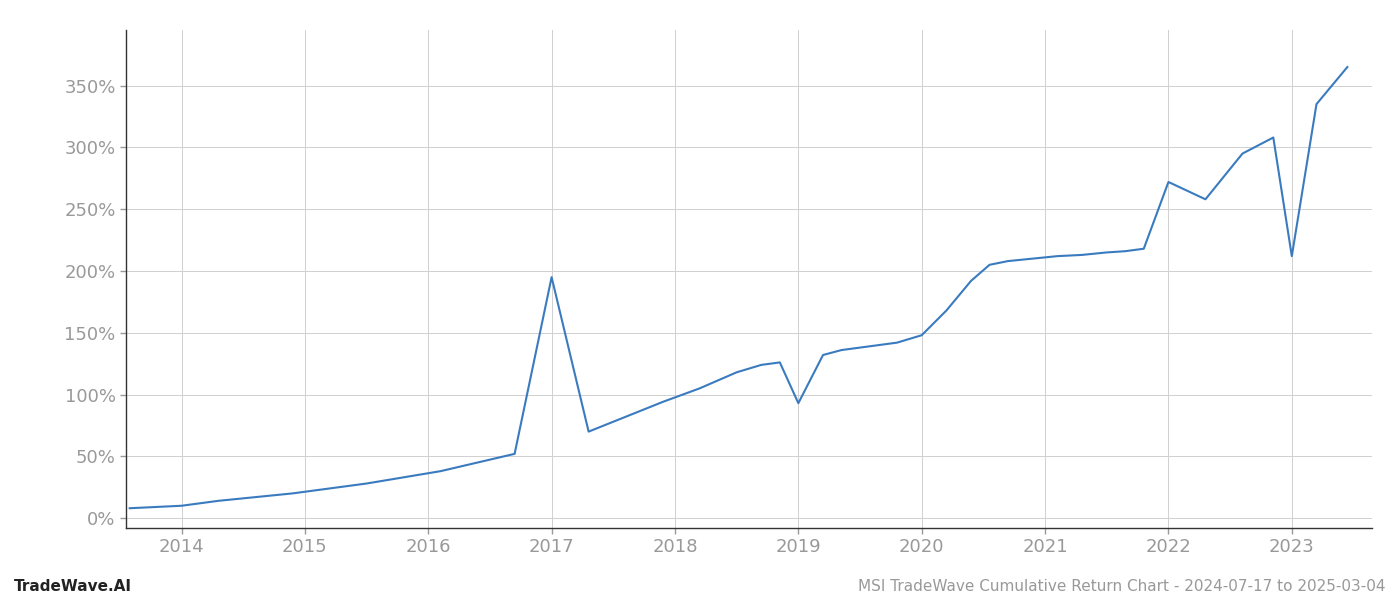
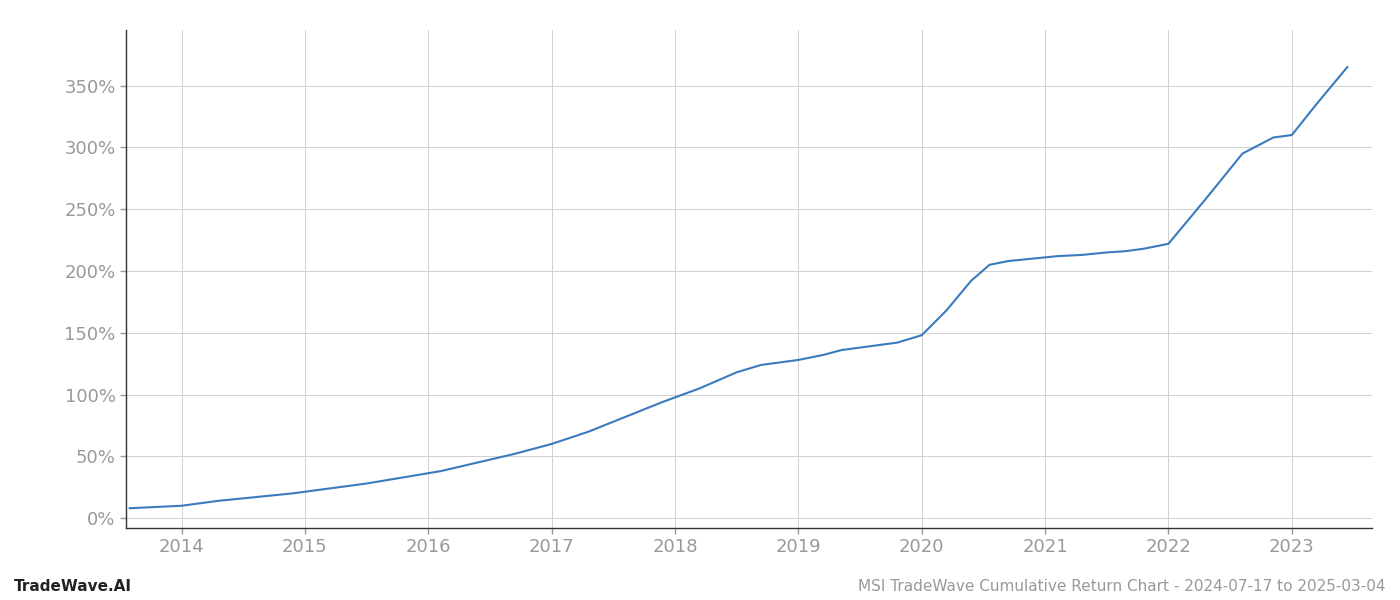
2017: 195% -> 60%
2019: 93% -> 128%
2022: 272% -> 222%
2023: 212% -> 310%
